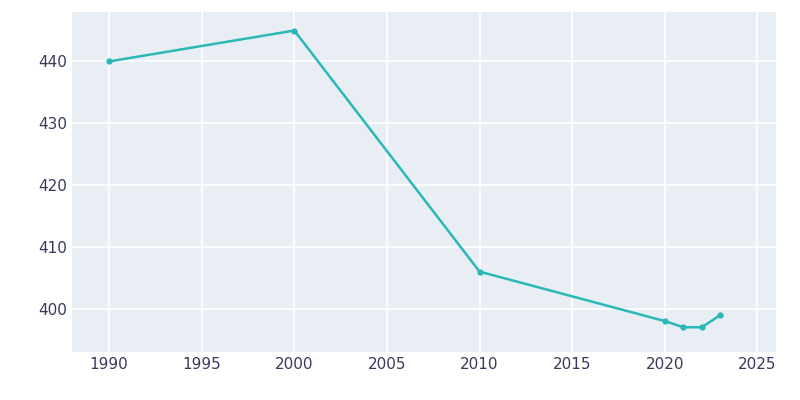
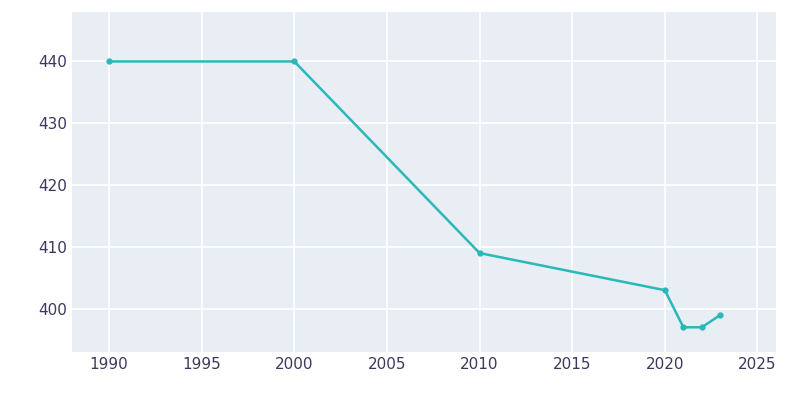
2000: 445 -> 440
2010: 406 -> 409
2020: 398 -> 403
